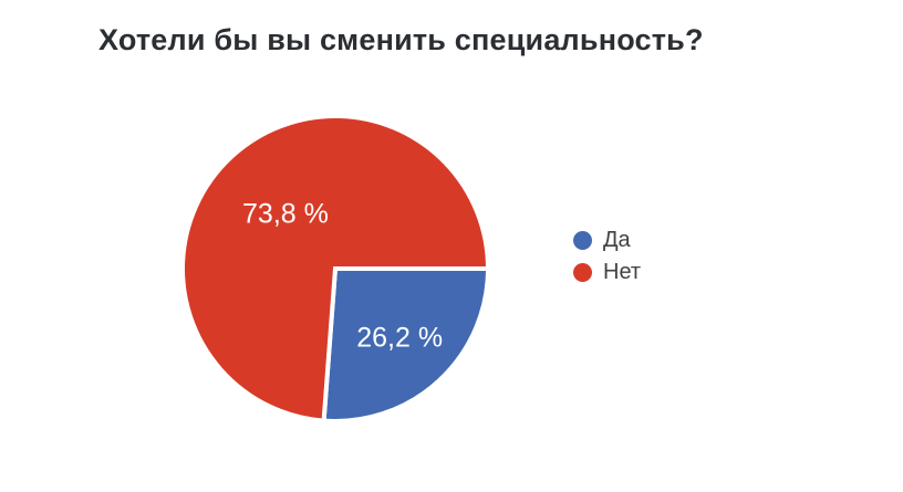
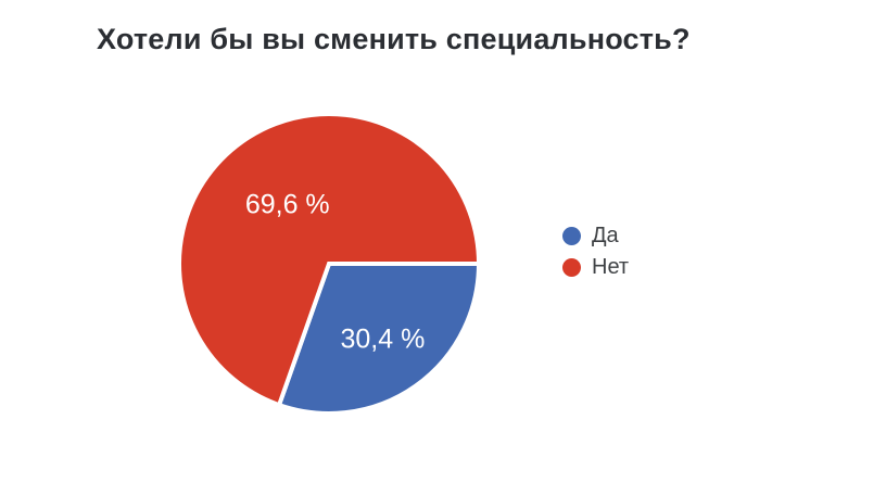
Да: 26,2 -> 30,4
Нет: 73,8 -> 69,6
